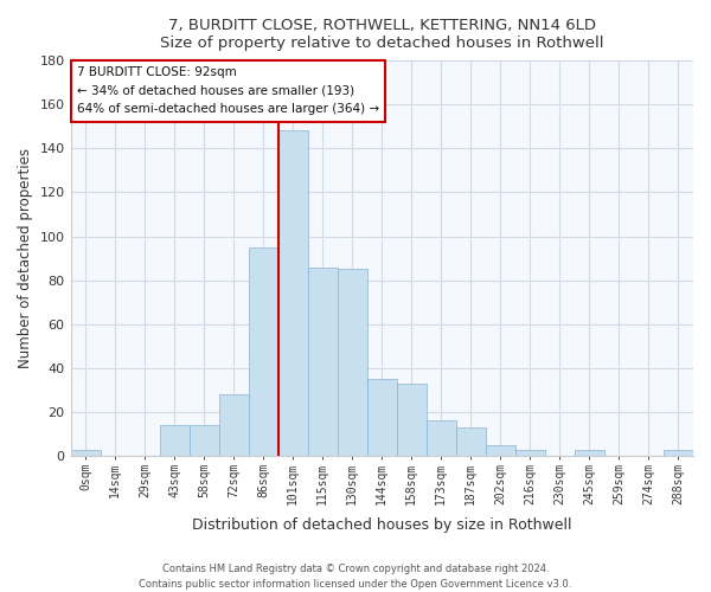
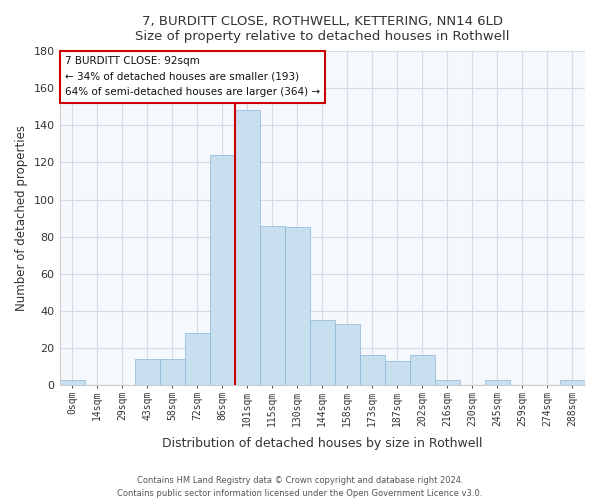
86sqm: 95 -> 124
202sqm: 5 -> 16
